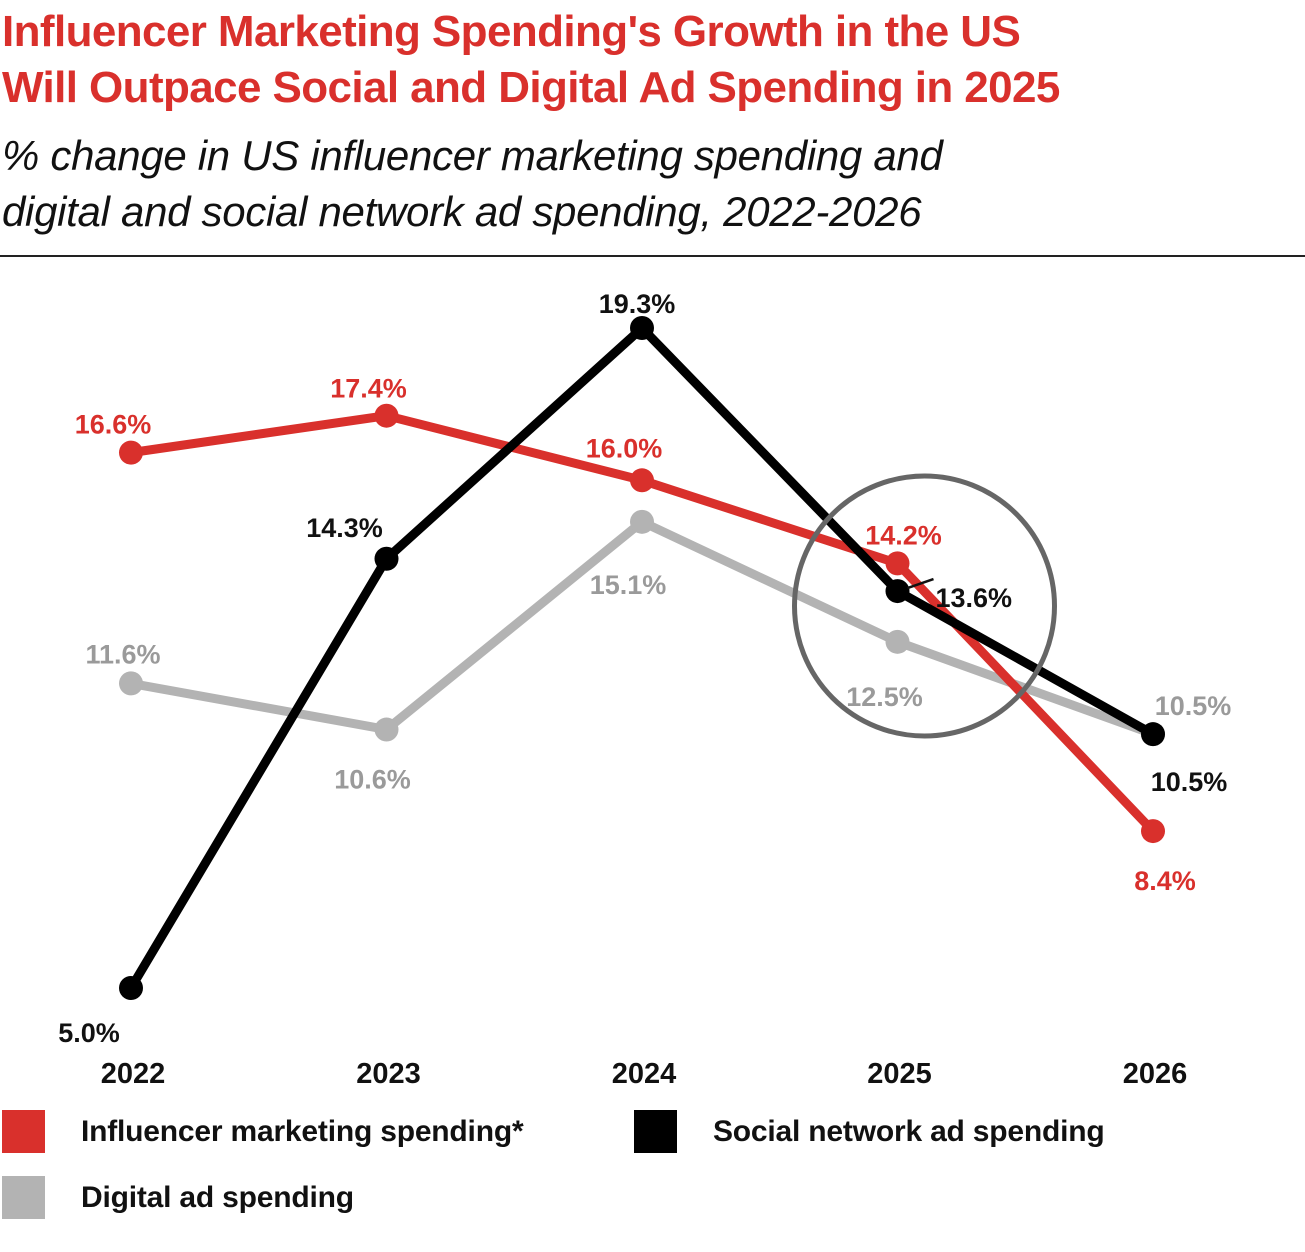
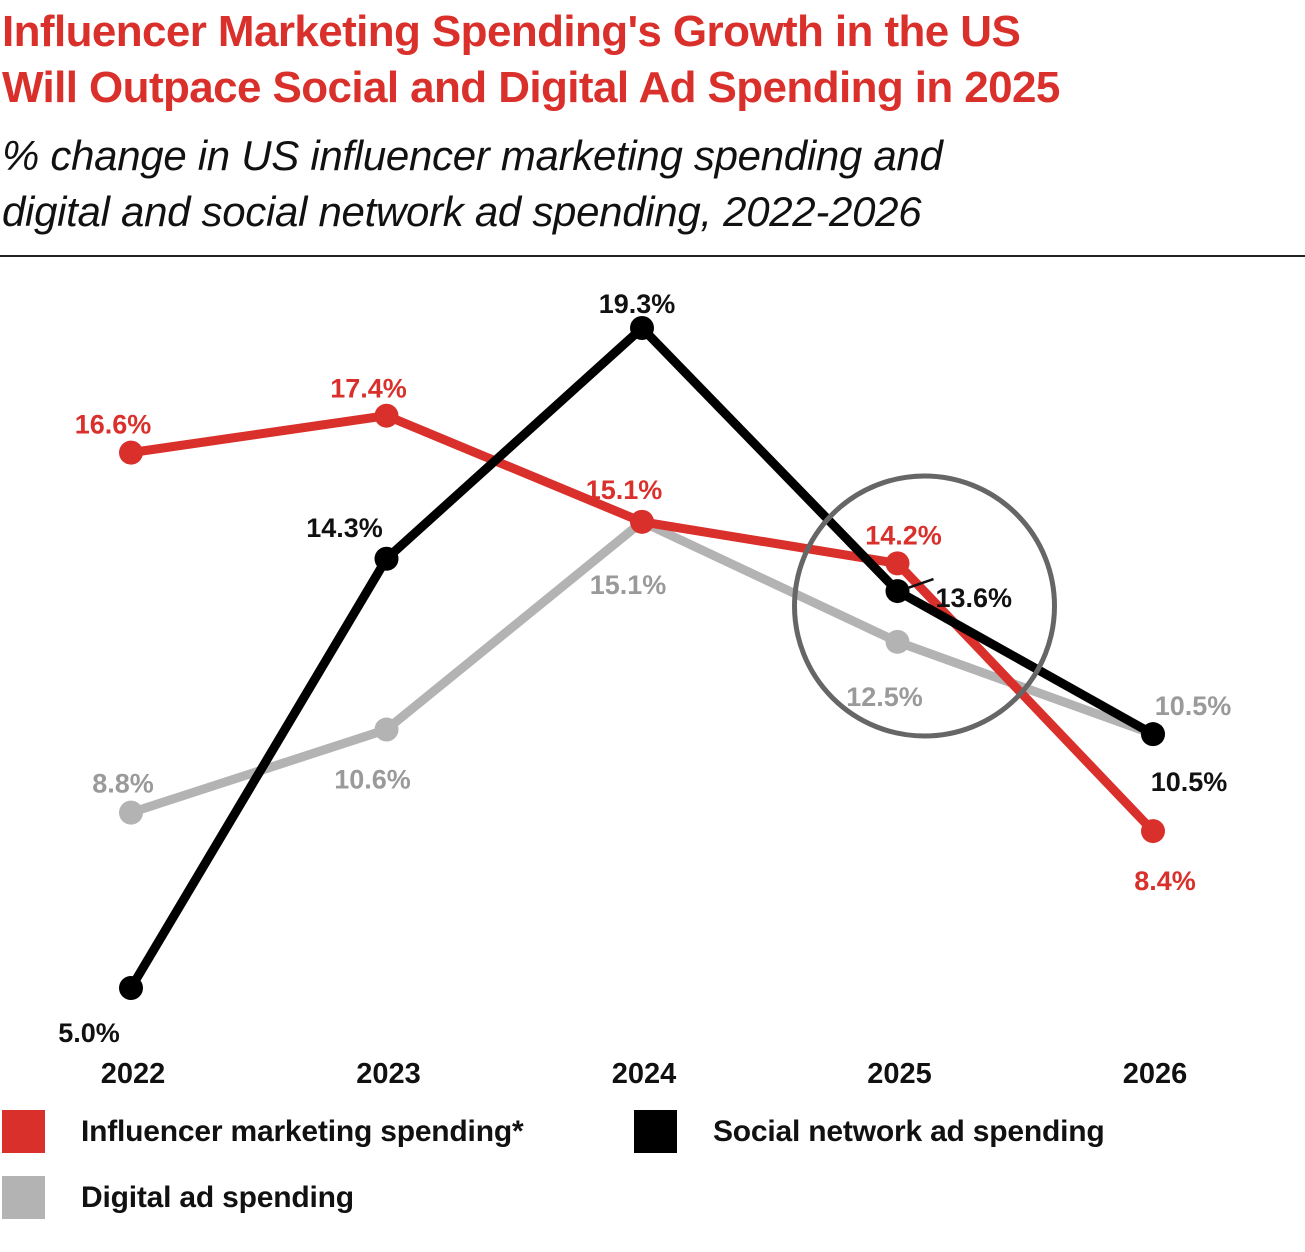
Digital ad spending/2022: 11.6% -> 8.8%
Influencer marketing spending*/2024: 16.0% -> 15.1%
